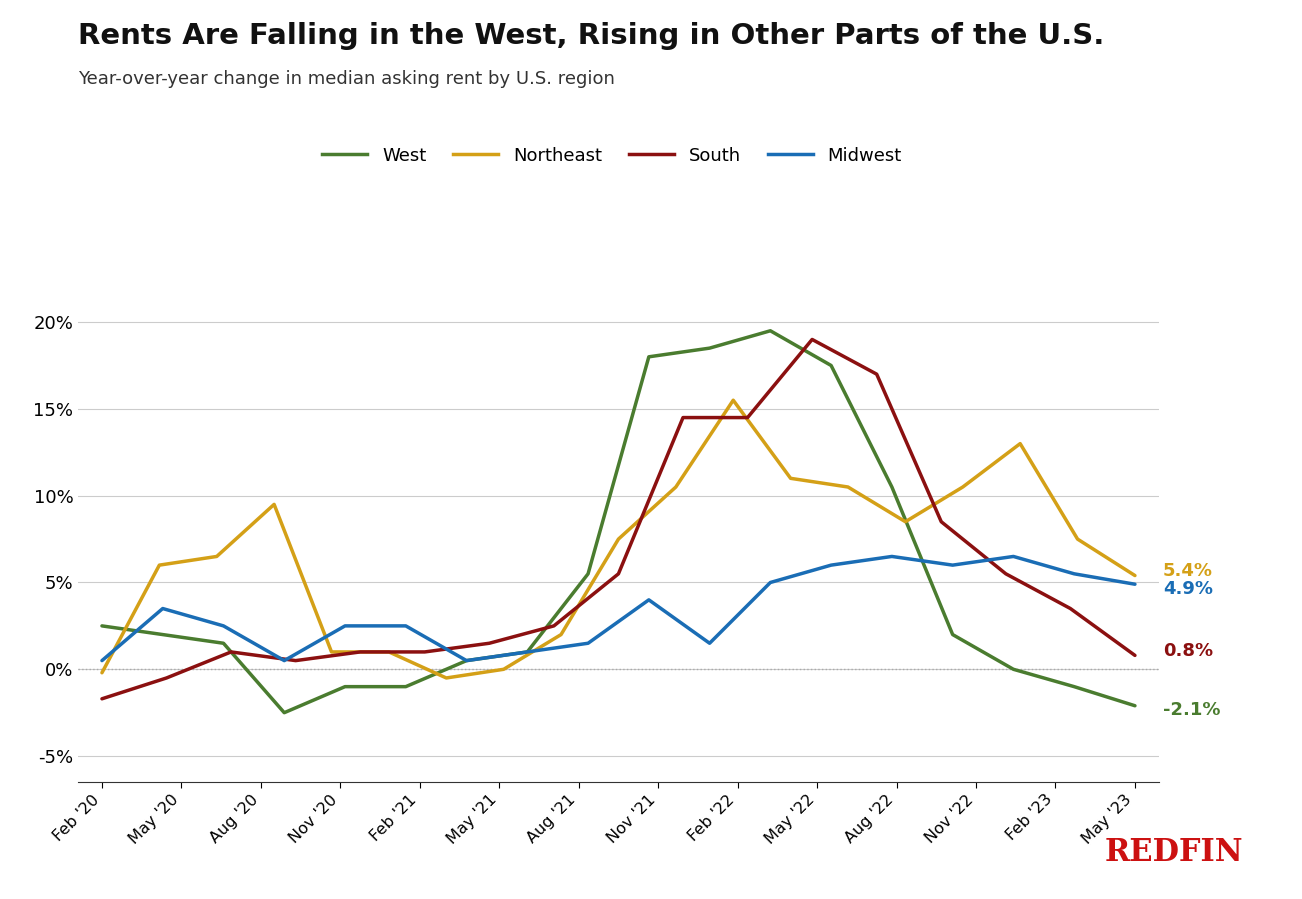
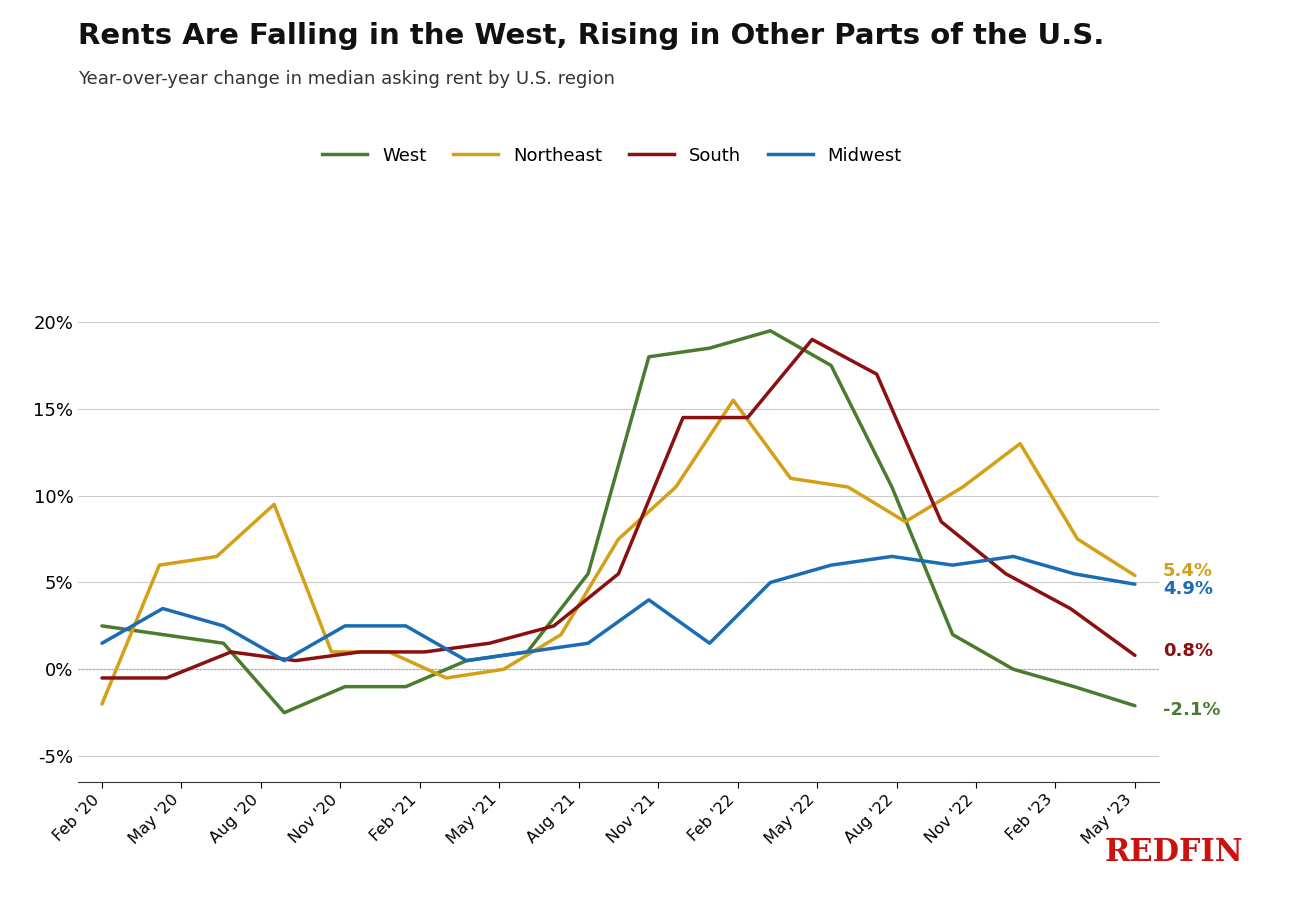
Northeast/Feb '20: -0.2% -> -2.0%
South/Feb '20: -1.7% -> -0.5%
Midwest/Feb '20: 0.5% -> 1.5%
